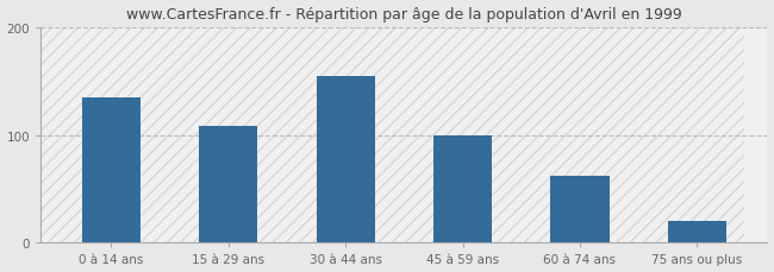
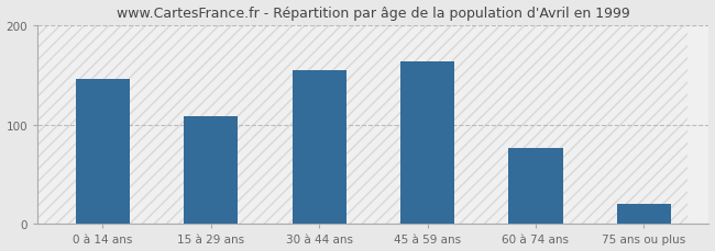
0 à 14 ans: 135 -> 146
45 à 59 ans: 100 -> 164
60 à 74 ans: 62 -> 76
